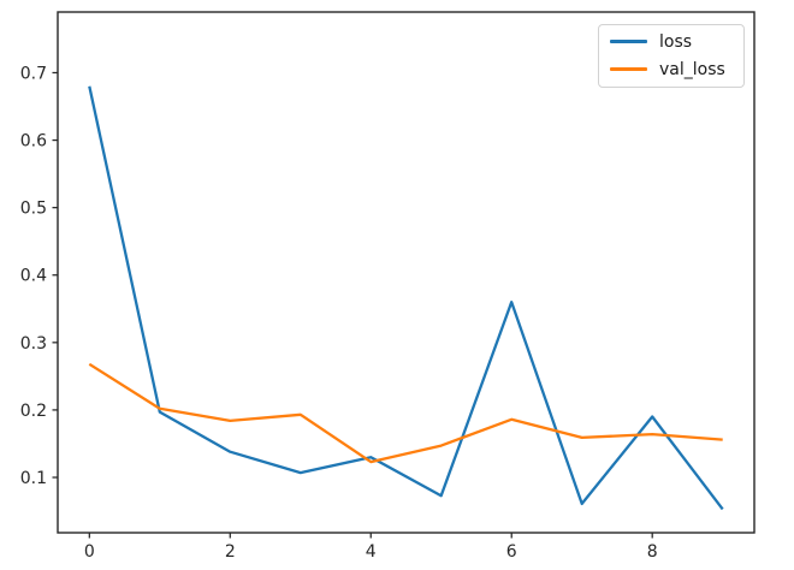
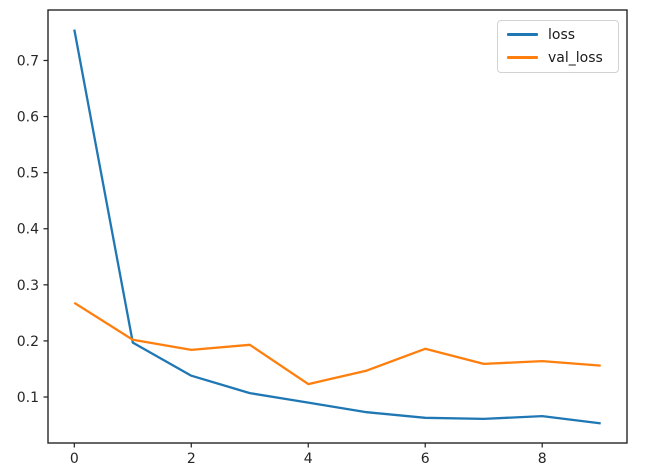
loss/0: 0.68 -> 0.76
loss/4: 0.13 -> 0.09
loss/6: 0.36 -> 0.06
loss/8: 0.19 -> 0.07
